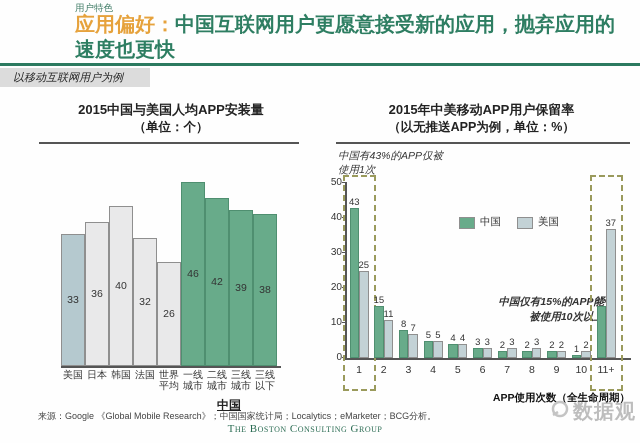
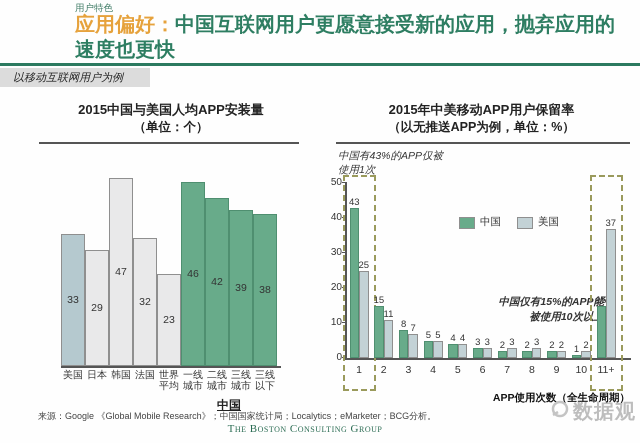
2015中国与美国人均APP安装量/日本: 36 -> 29
2015中国与美国人均APP安装量/韩国: 40 -> 47
2015中国与美国人均APP安装量/世界平均: 26 -> 23
